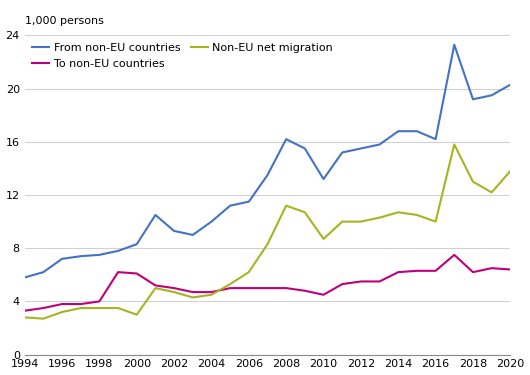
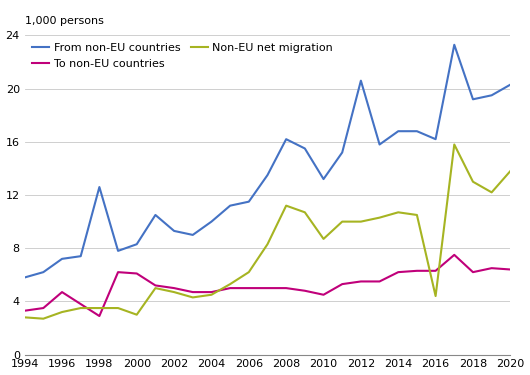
To non-EU countries/1996: 3.8 -> 4.7
From non-EU countries/1998: 7.5 -> 12.6
To non-EU countries/1998: 4.0 -> 2.9
From non-EU countries/2012: 15.5 -> 20.6
Non-EU net migration/2016: 10.0 -> 4.4
